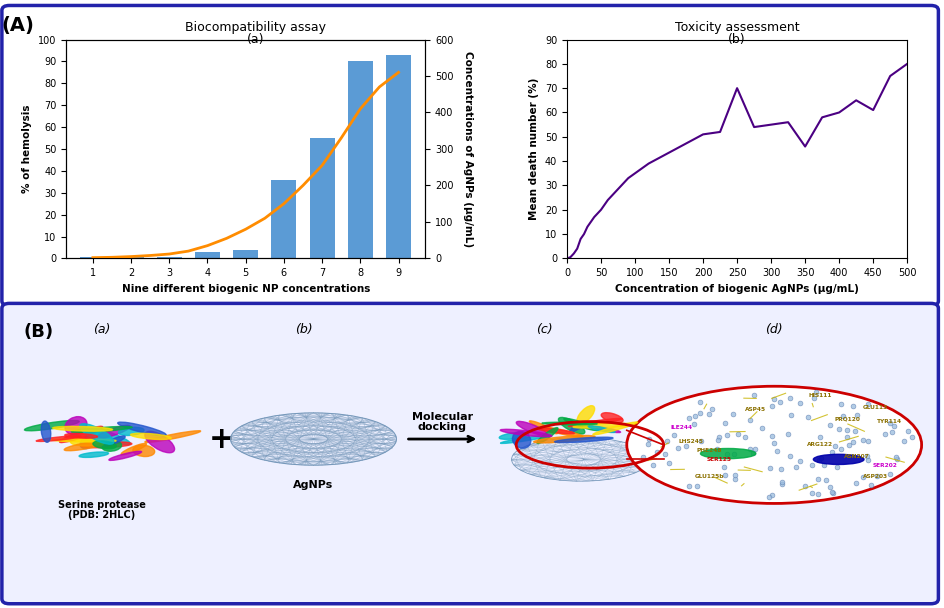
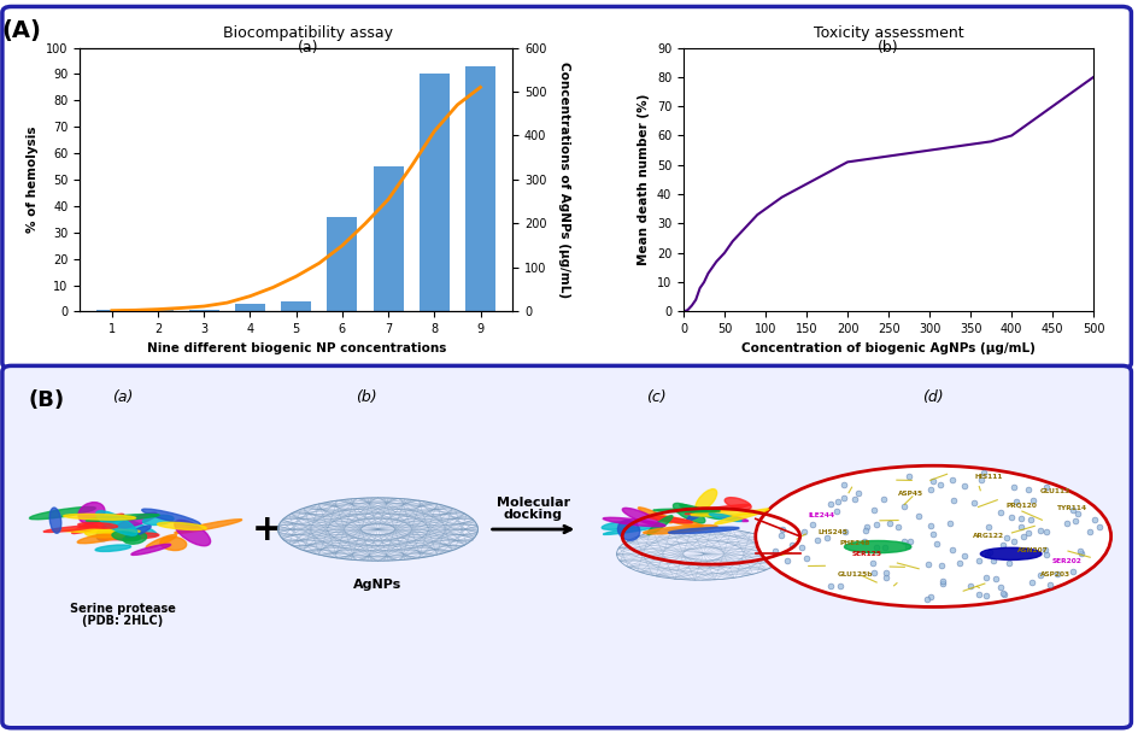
250: 70.0 -> 53.0
350: 46.0 -> 57.0
450: 61.0 -> 70.0
